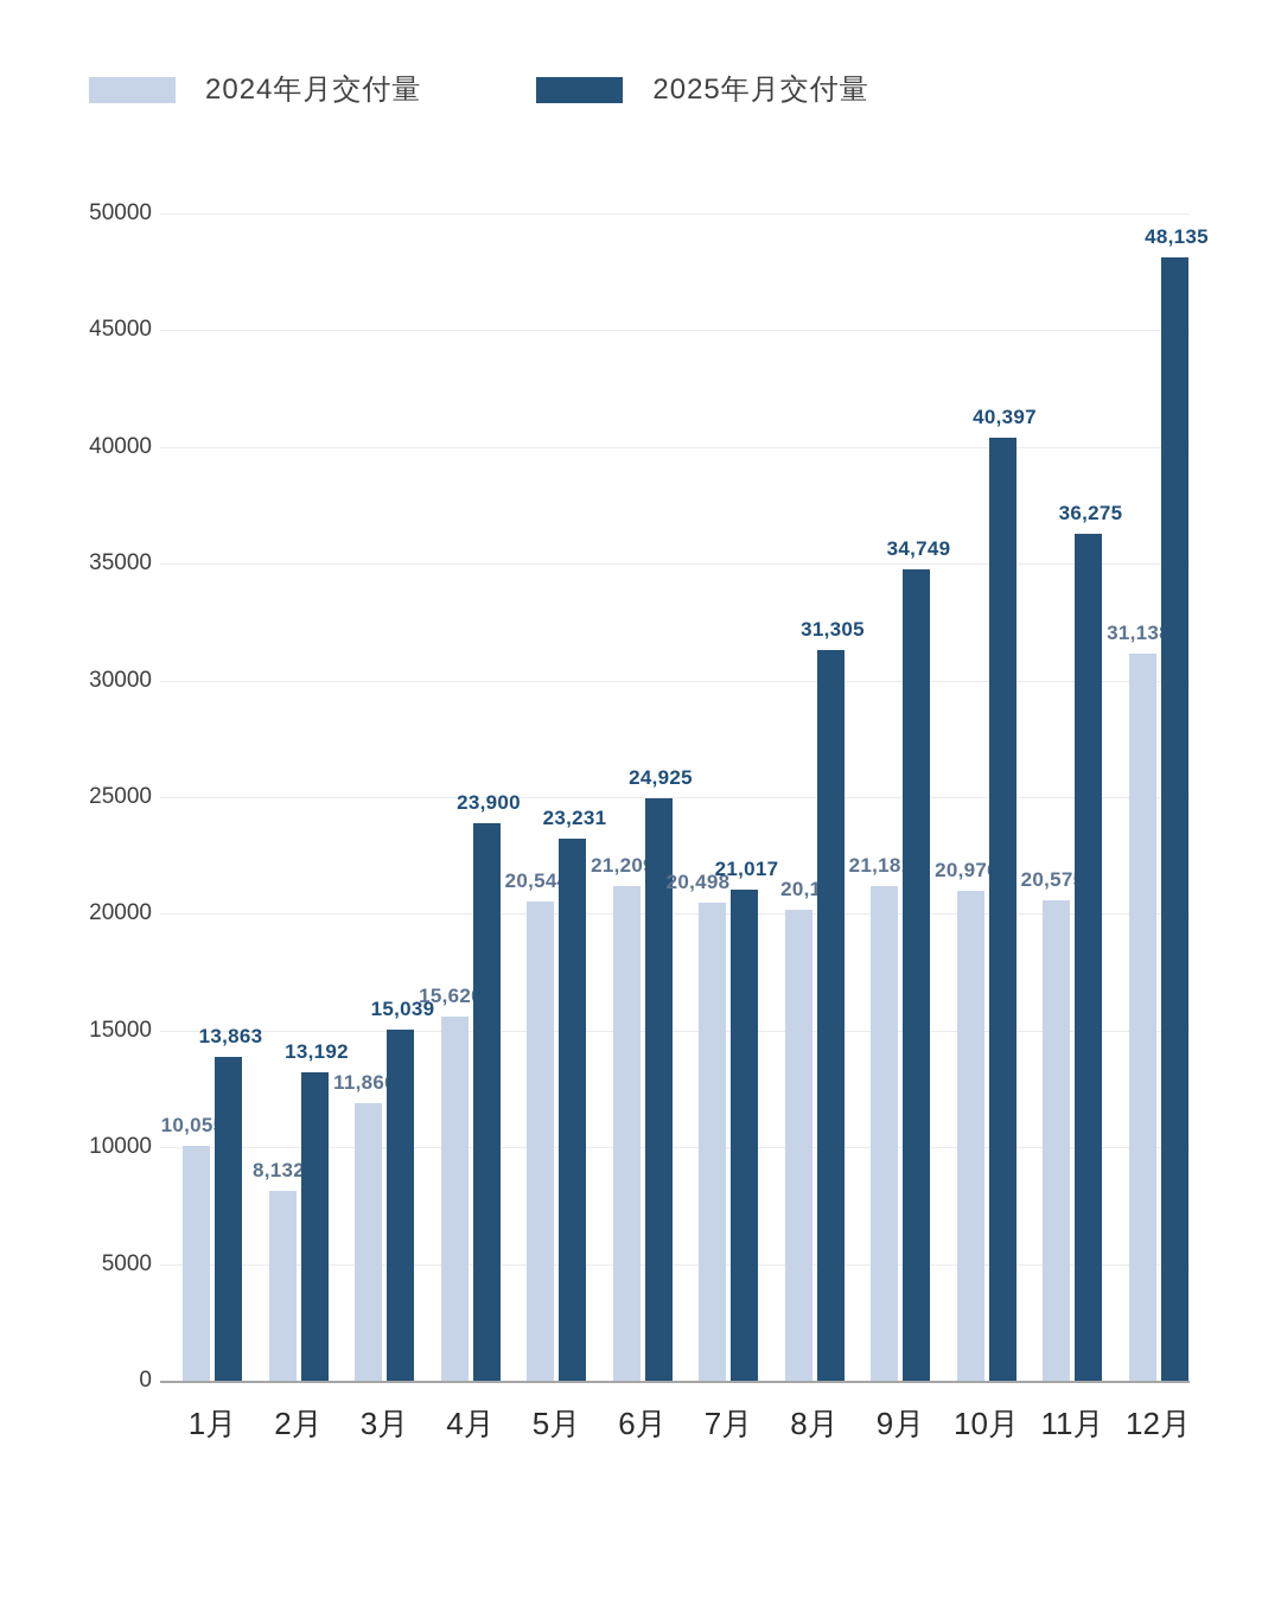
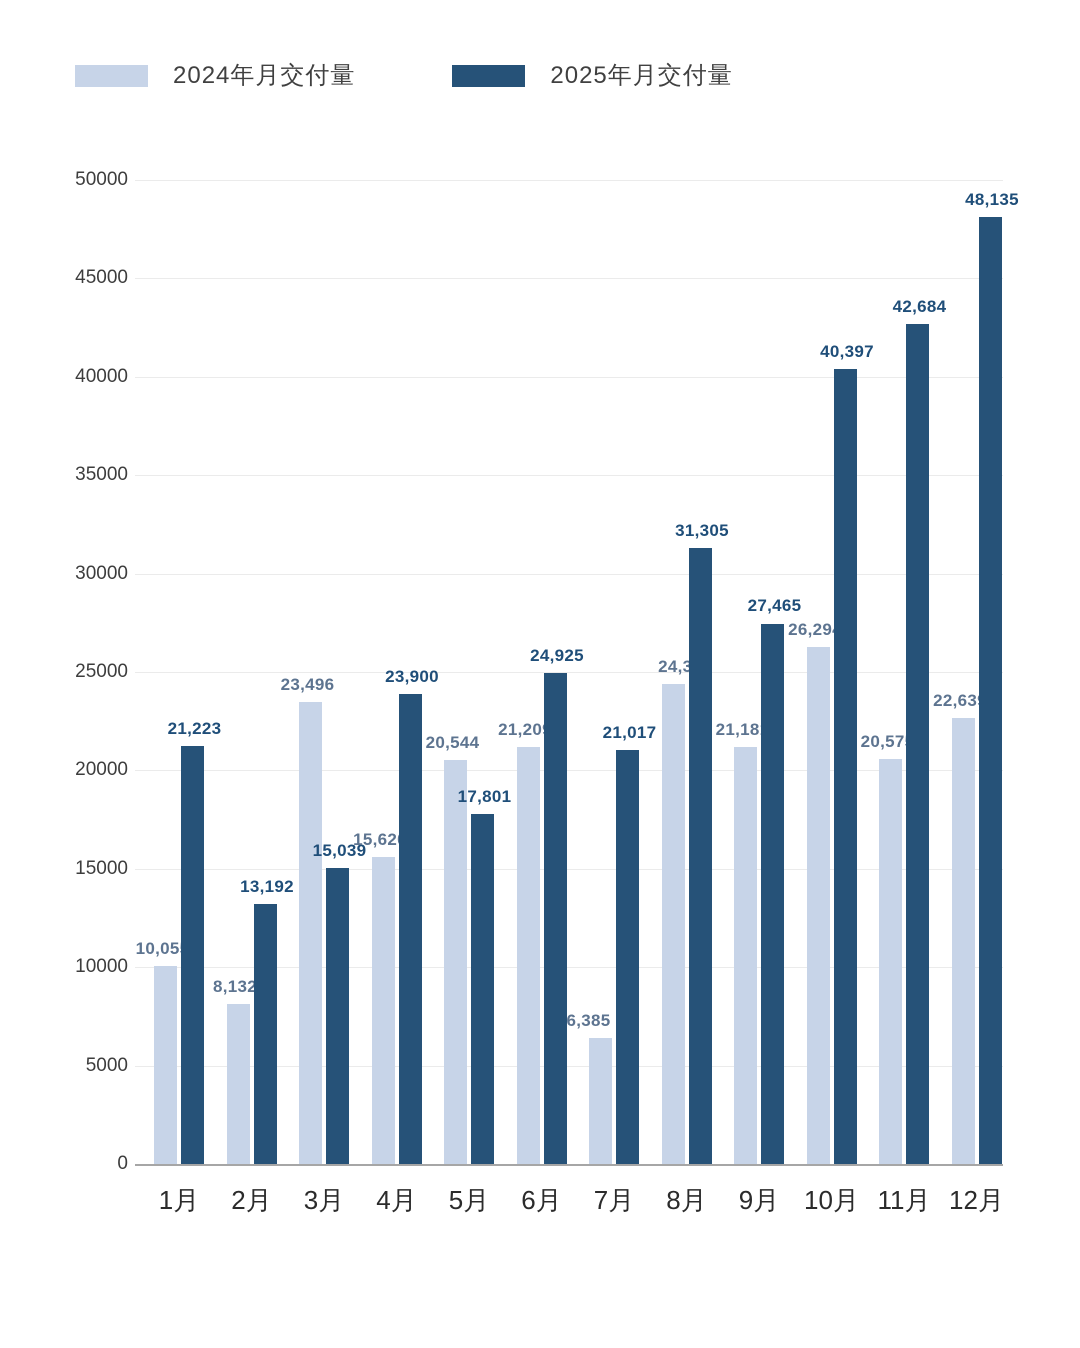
2025年月交付量/1月: 13,863 -> 21,223
2024年月交付量/3月: 11,866 -> 23,496
2025年月交付量/5月: 23,231 -> 17,801
2024年月交付量/7月: 20,498 -> 6,385
2024年月交付量/8月: 20,176 -> 24,385
2025年月交付量/9月: 34,749 -> 27,465
2024年月交付量/10月: 20,976 -> 26,294
2025年月交付量/11月: 36,275 -> 42,684
2024年月交付量/12月: 31,138 -> 22,639
